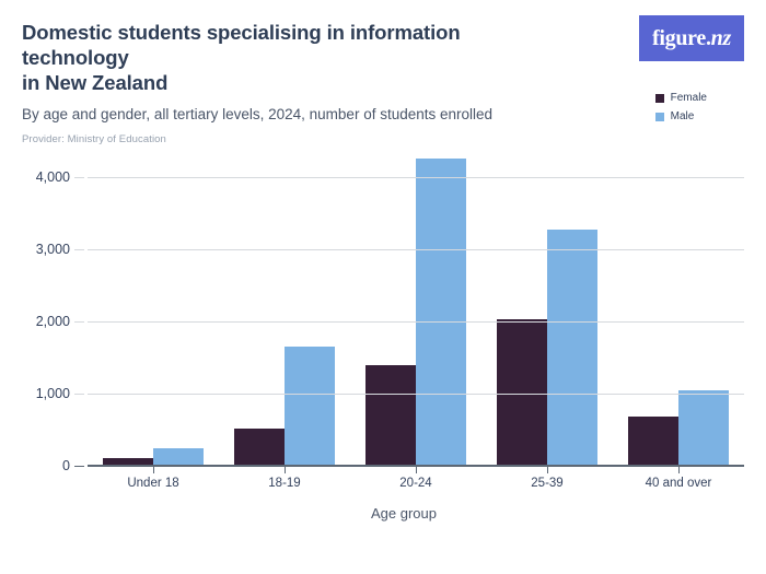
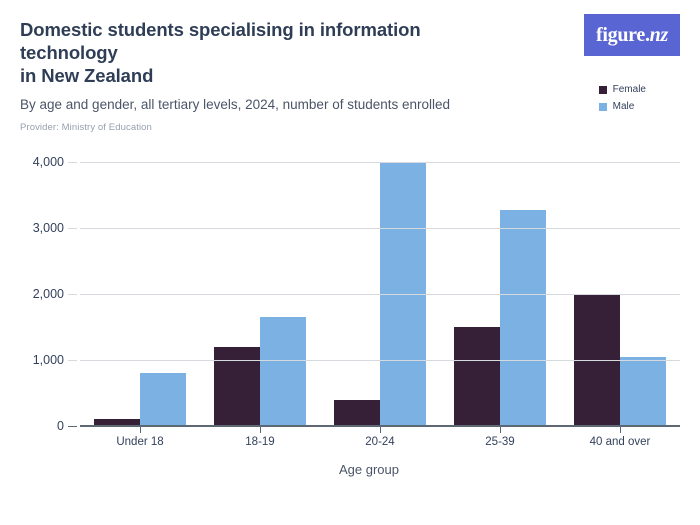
Male/Under 18: 200 -> 800
Female/18-19: 500 -> 1200
Female/20-24: 1400 -> 400
Male/20-24: 4300 -> 4000
Female/25-39: 2000 -> 1500
Female/40 and over: 700 -> 2000
